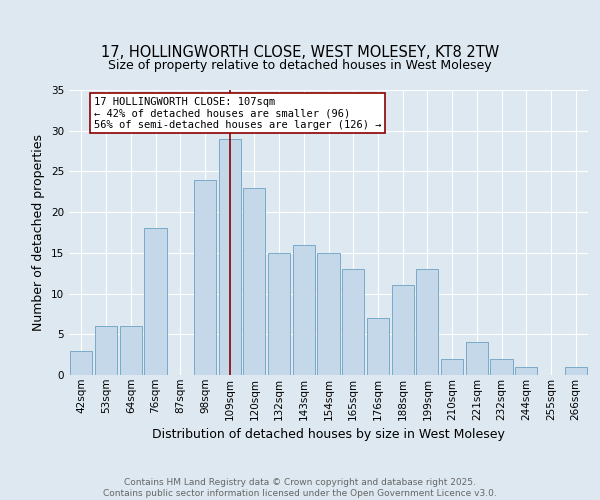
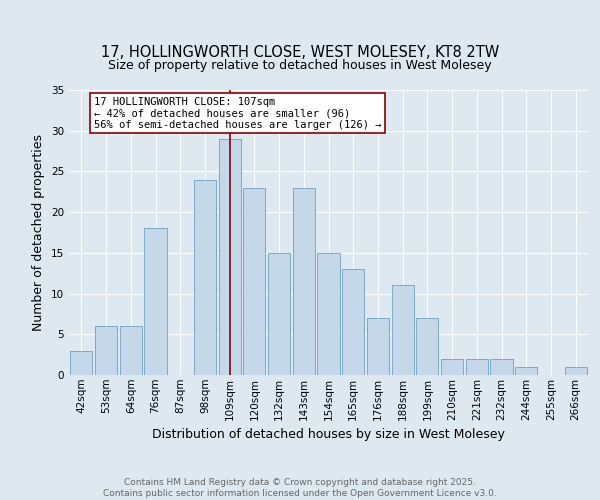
143sqm: 16 -> 23
199sqm: 13 -> 7
221sqm: 4 -> 2
